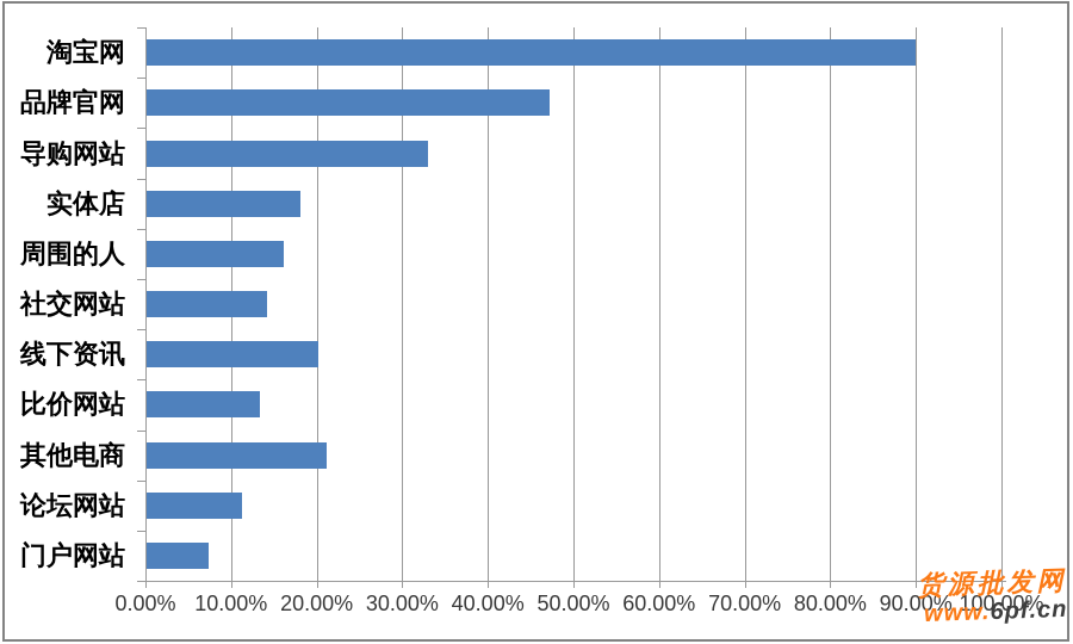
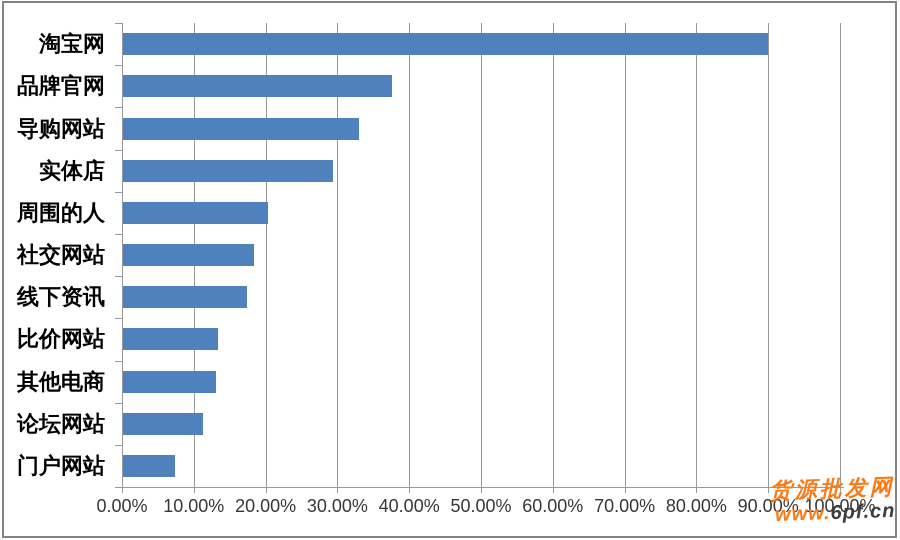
品牌官网: 47% -> 38%
实体店: 18% -> 29%
周围的人: 16% -> 20%
社交网站: 14% -> 18%
线下资讯: 20% -> 17%
其他电商: 21% -> 13%
